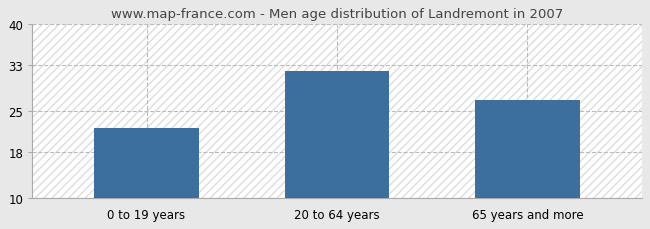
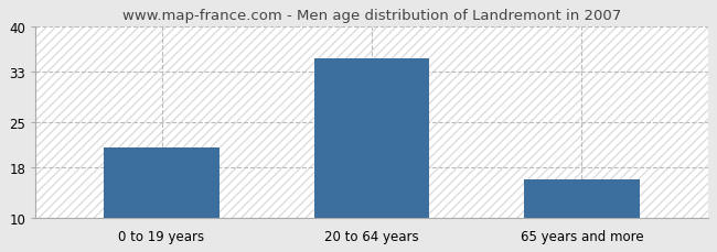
0 to 19 years: 22 -> 21
20 to 64 years: 32 -> 35
65 years and more: 27 -> 16
